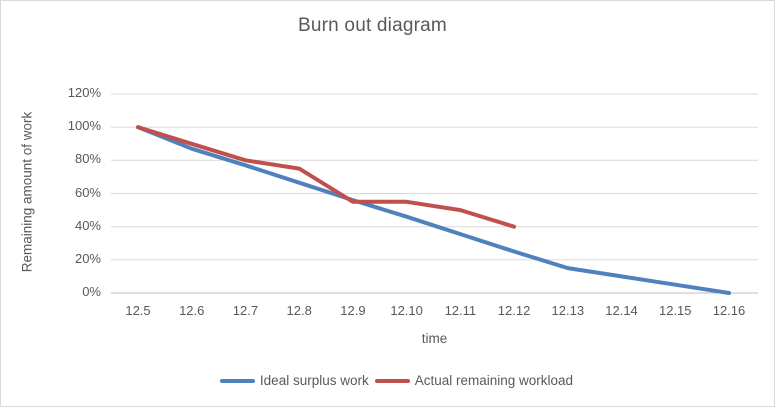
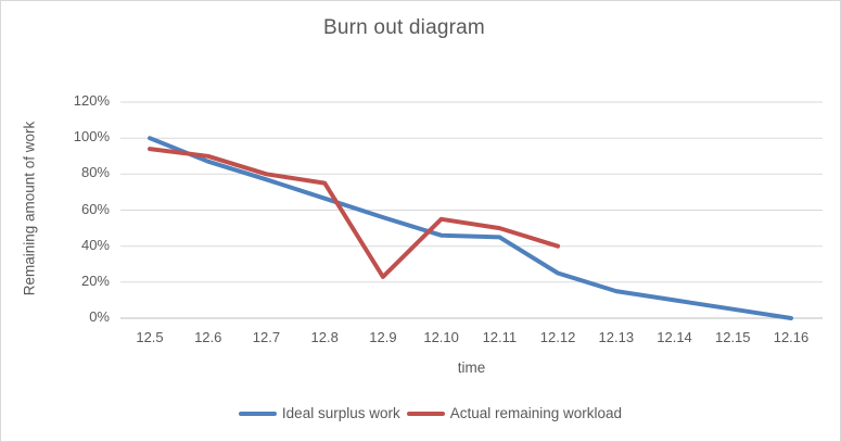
Actual remaining workload/12.5: 100% -> 94%
Actual remaining workload/12.9: 55% -> 23%
Ideal surplus work/12.11: 36% -> 45%
